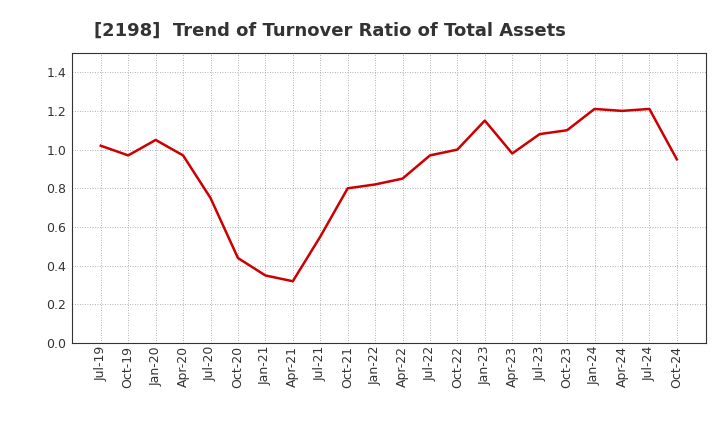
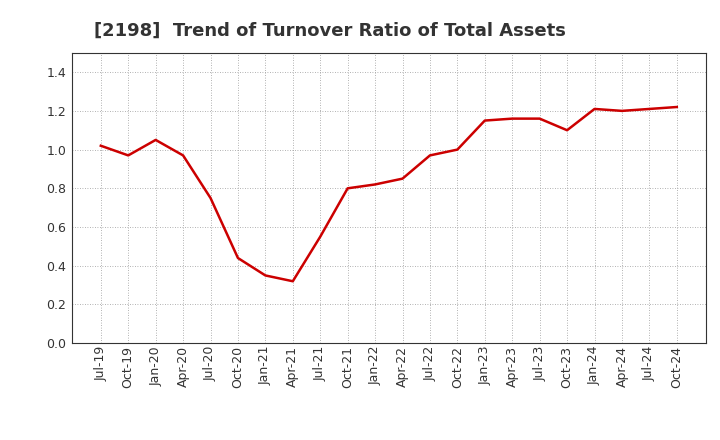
Apr-23: 0.98 -> 1.16
Jul-23: 1.08 -> 1.16
Oct-24: 0.95 -> 1.22
